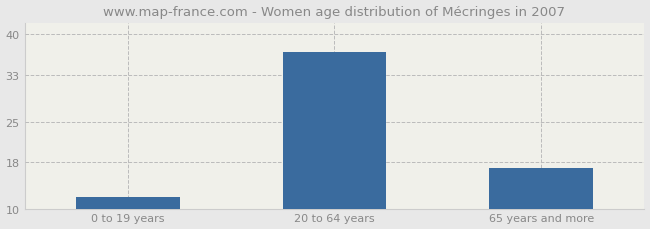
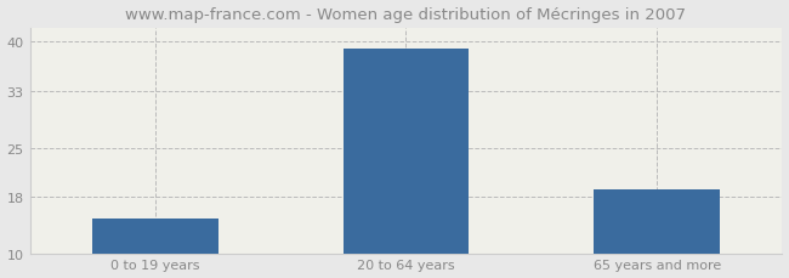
0 to 19 years: 12 -> 15
20 to 64 years: 37 -> 39
65 years and more: 17 -> 19
